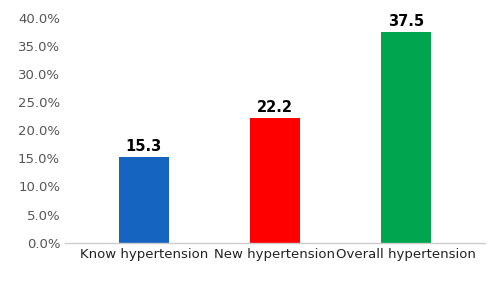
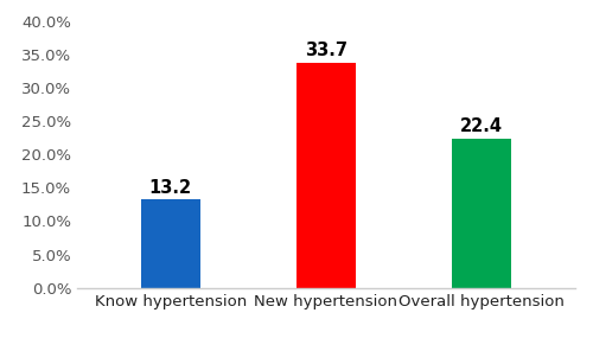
Know hypertension: 15.3 -> 13.2
New hypertension: 22.2 -> 33.7
Overall hypertension: 37.5 -> 22.4
